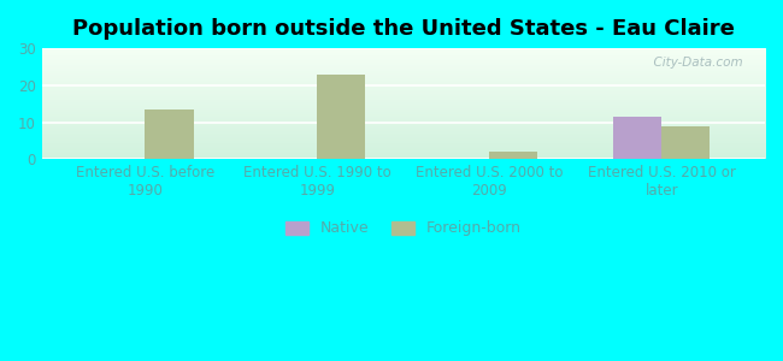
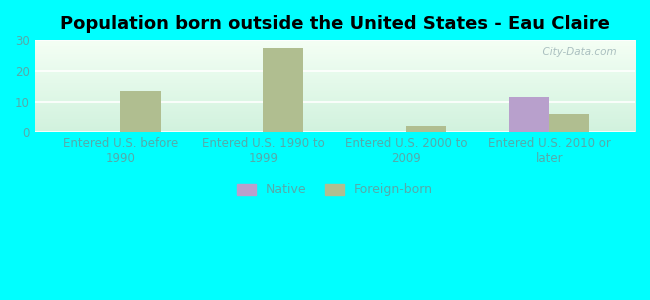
Foreign-born/Entered U.S. 1990 to 1999: 23.0 -> 27.5
Foreign-born/Entered U.S. 2010 or later: 9.0 -> 6.0
